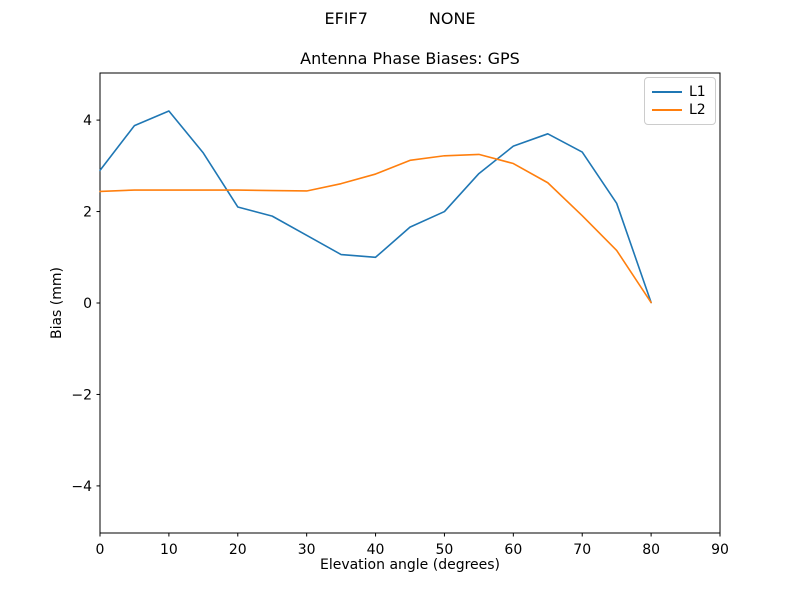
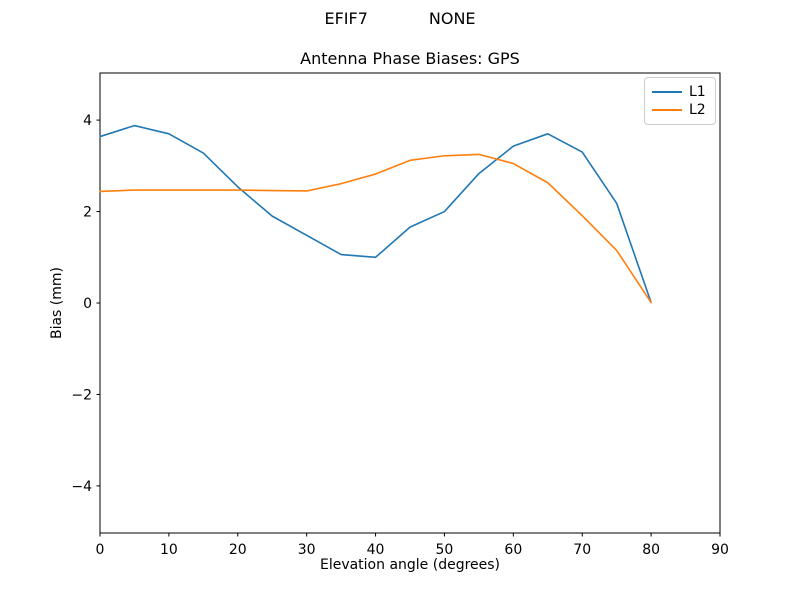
L1/0: 2.9 -> 3.6
L1/10: 4.2 -> 3.7
L1/20: 2.1 -> 2.5
